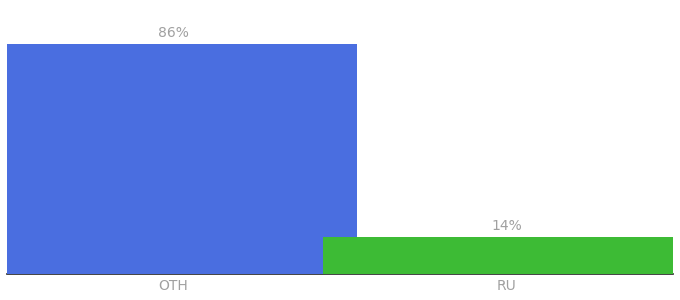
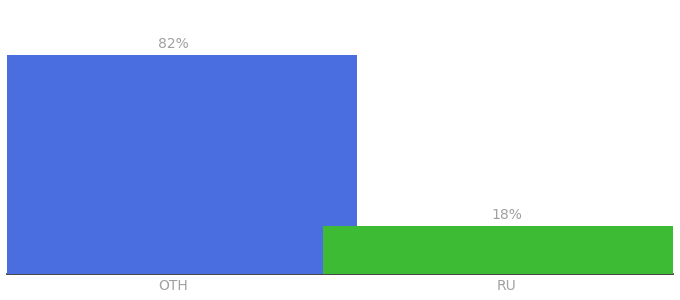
OTH: 86% -> 82%
RU: 14% -> 18%
